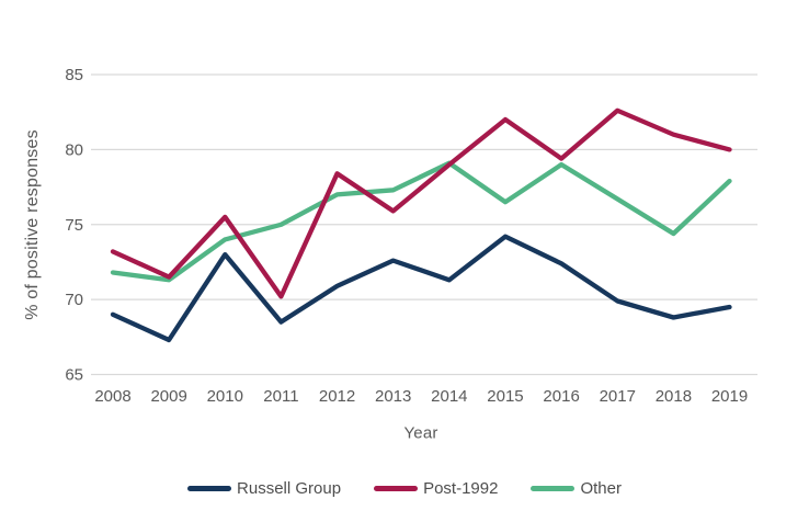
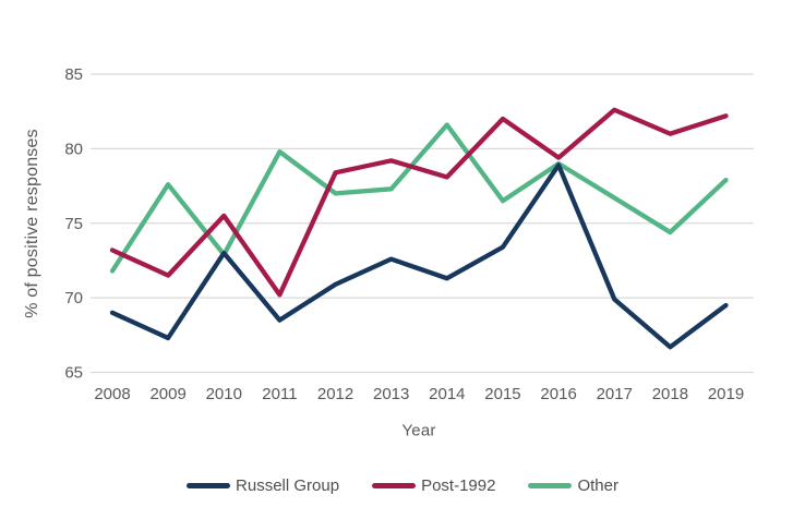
Other/2009: 71.3 -> 77.6
Other/2010: 74.0 -> 72.9
Other/2011: 75.0 -> 79.8
Post-1992/2013: 75.9 -> 79.2
Post-1992/2014: 79.0 -> 78.1
Other/2014: 79.1 -> 81.6
Russell Group/2015: 74.2 -> 73.4
Russell Group/2016: 72.4 -> 78.9
Russell Group/2018: 68.8 -> 66.7
Post-1992/2019: 80.0 -> 82.2
